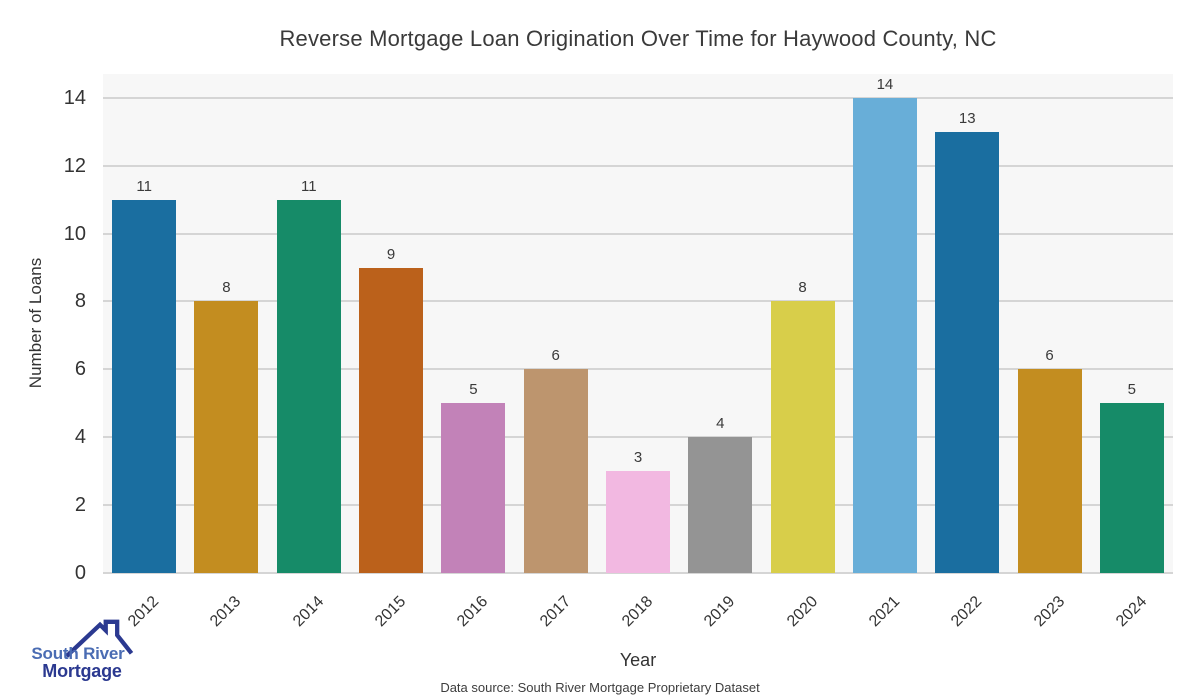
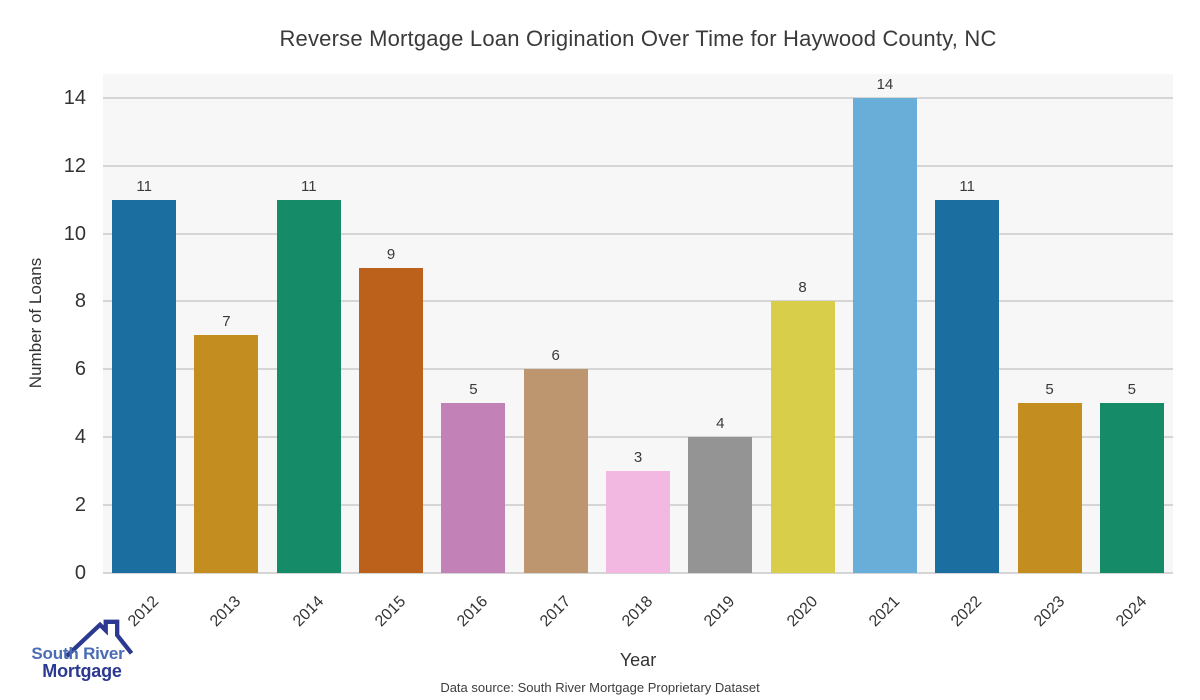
2013: 8 -> 7
2022: 13 -> 11
2023: 6 -> 5
